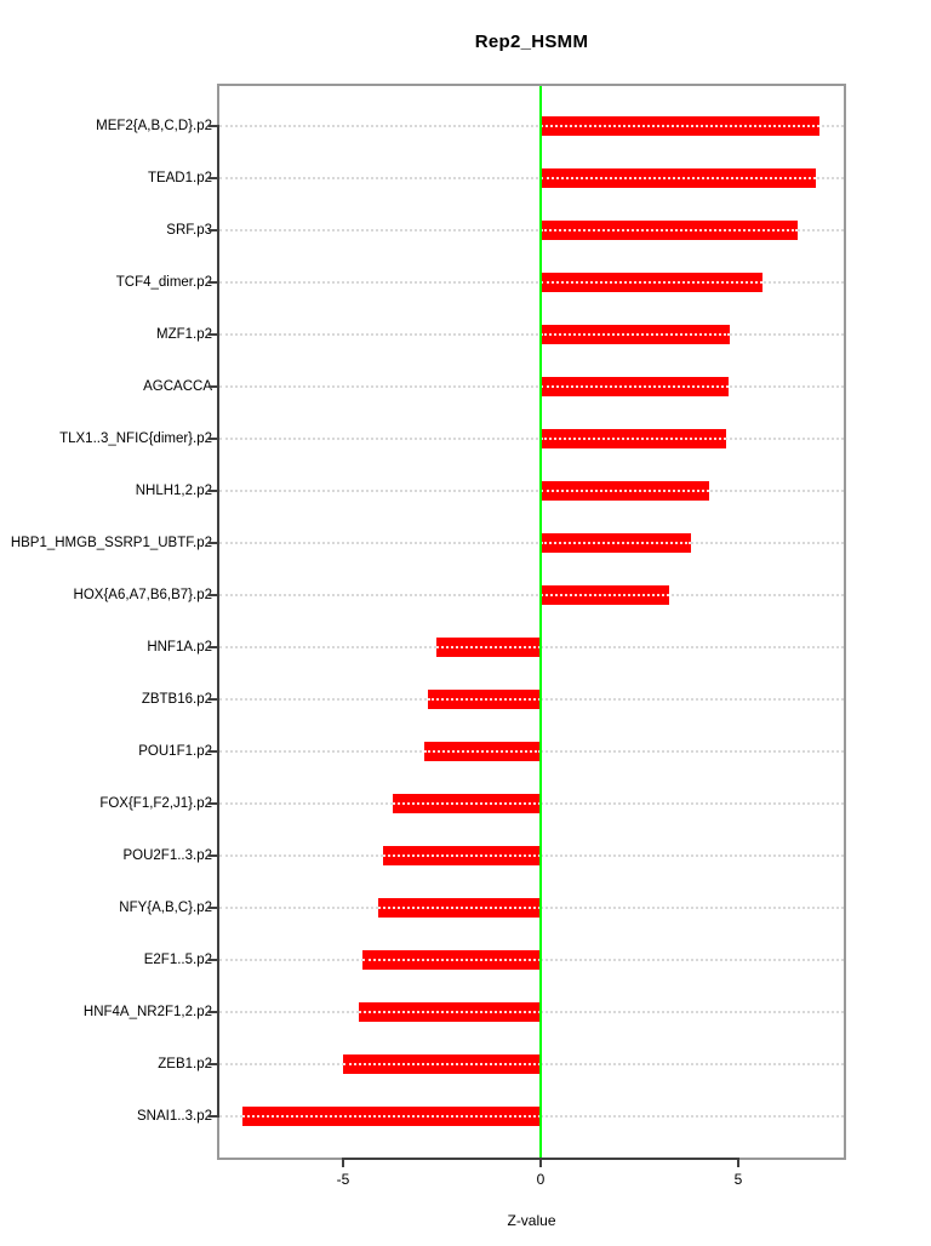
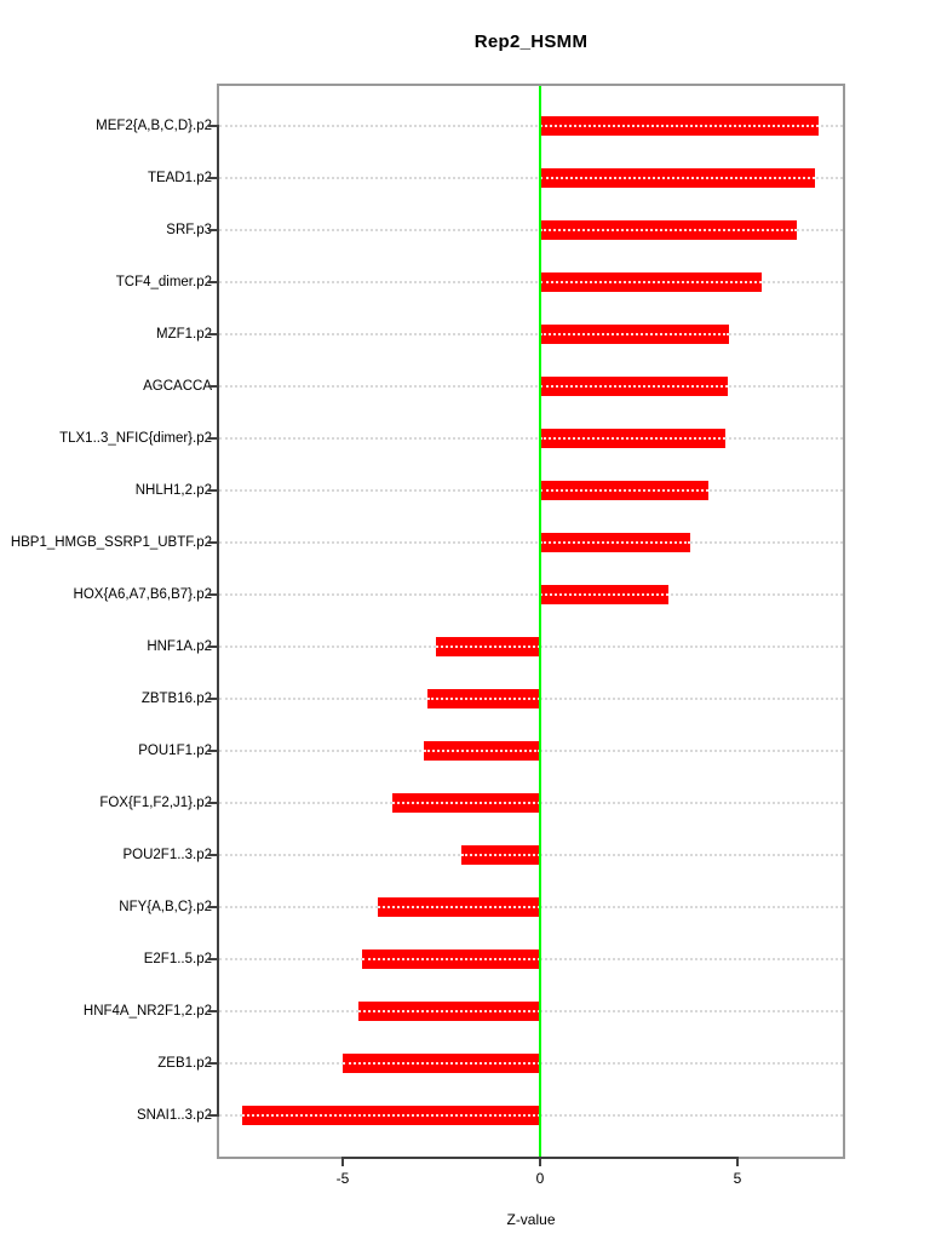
POU2F1..3.p2: -4.0 -> -2.0
